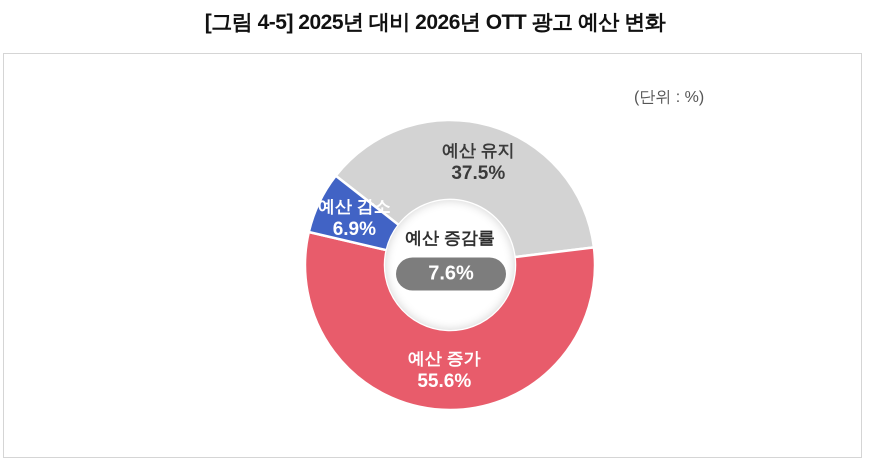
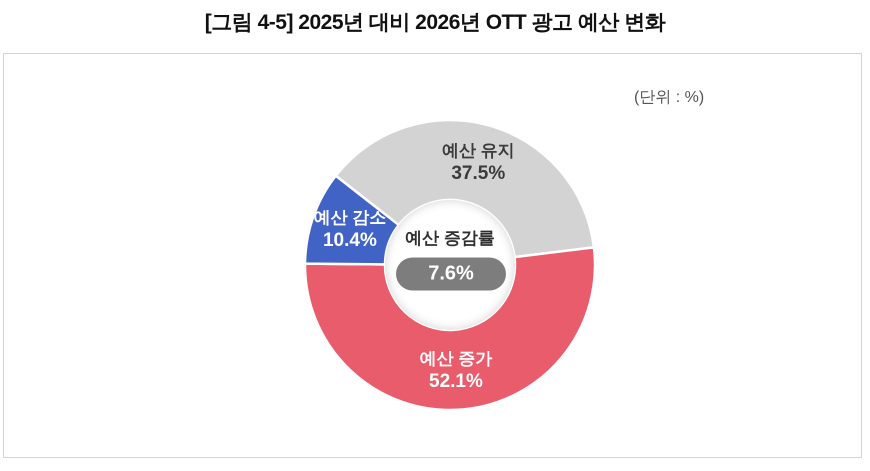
예산 증가: 55.6% -> 52.1%
예산 감소: 6.9% -> 10.4%
